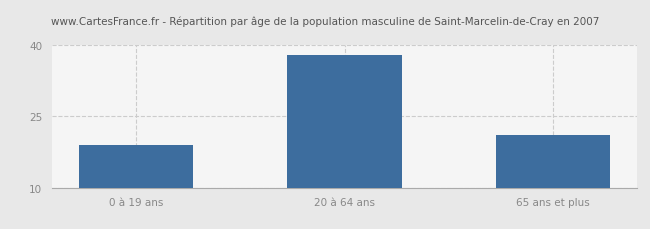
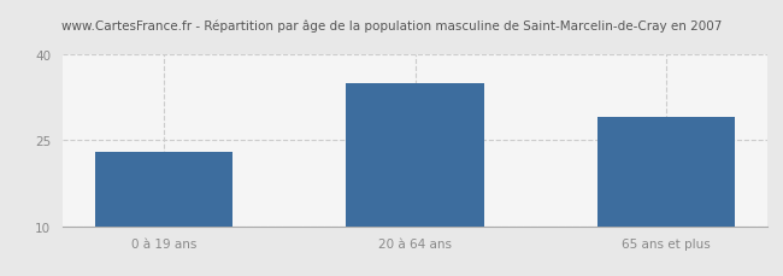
0 à 19 ans: 19 -> 23
20 à 64 ans: 38 -> 35
65 ans et plus: 21 -> 29
